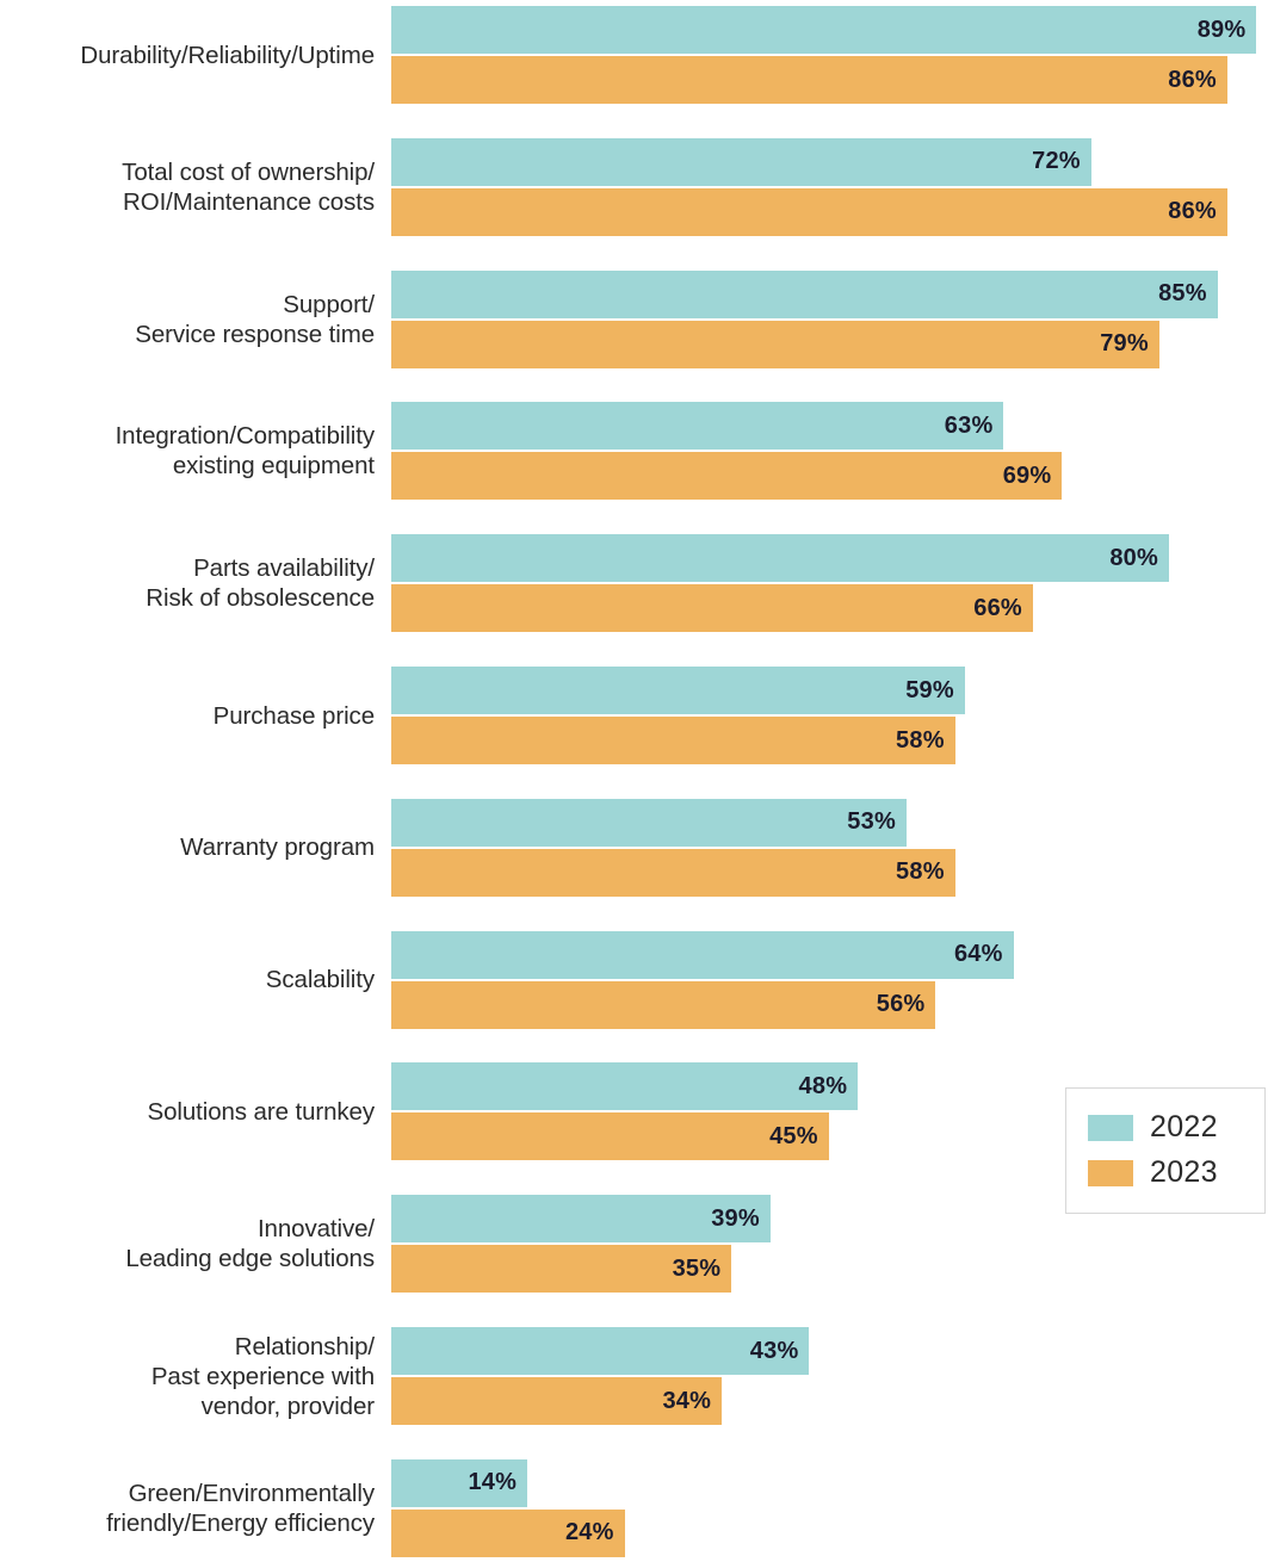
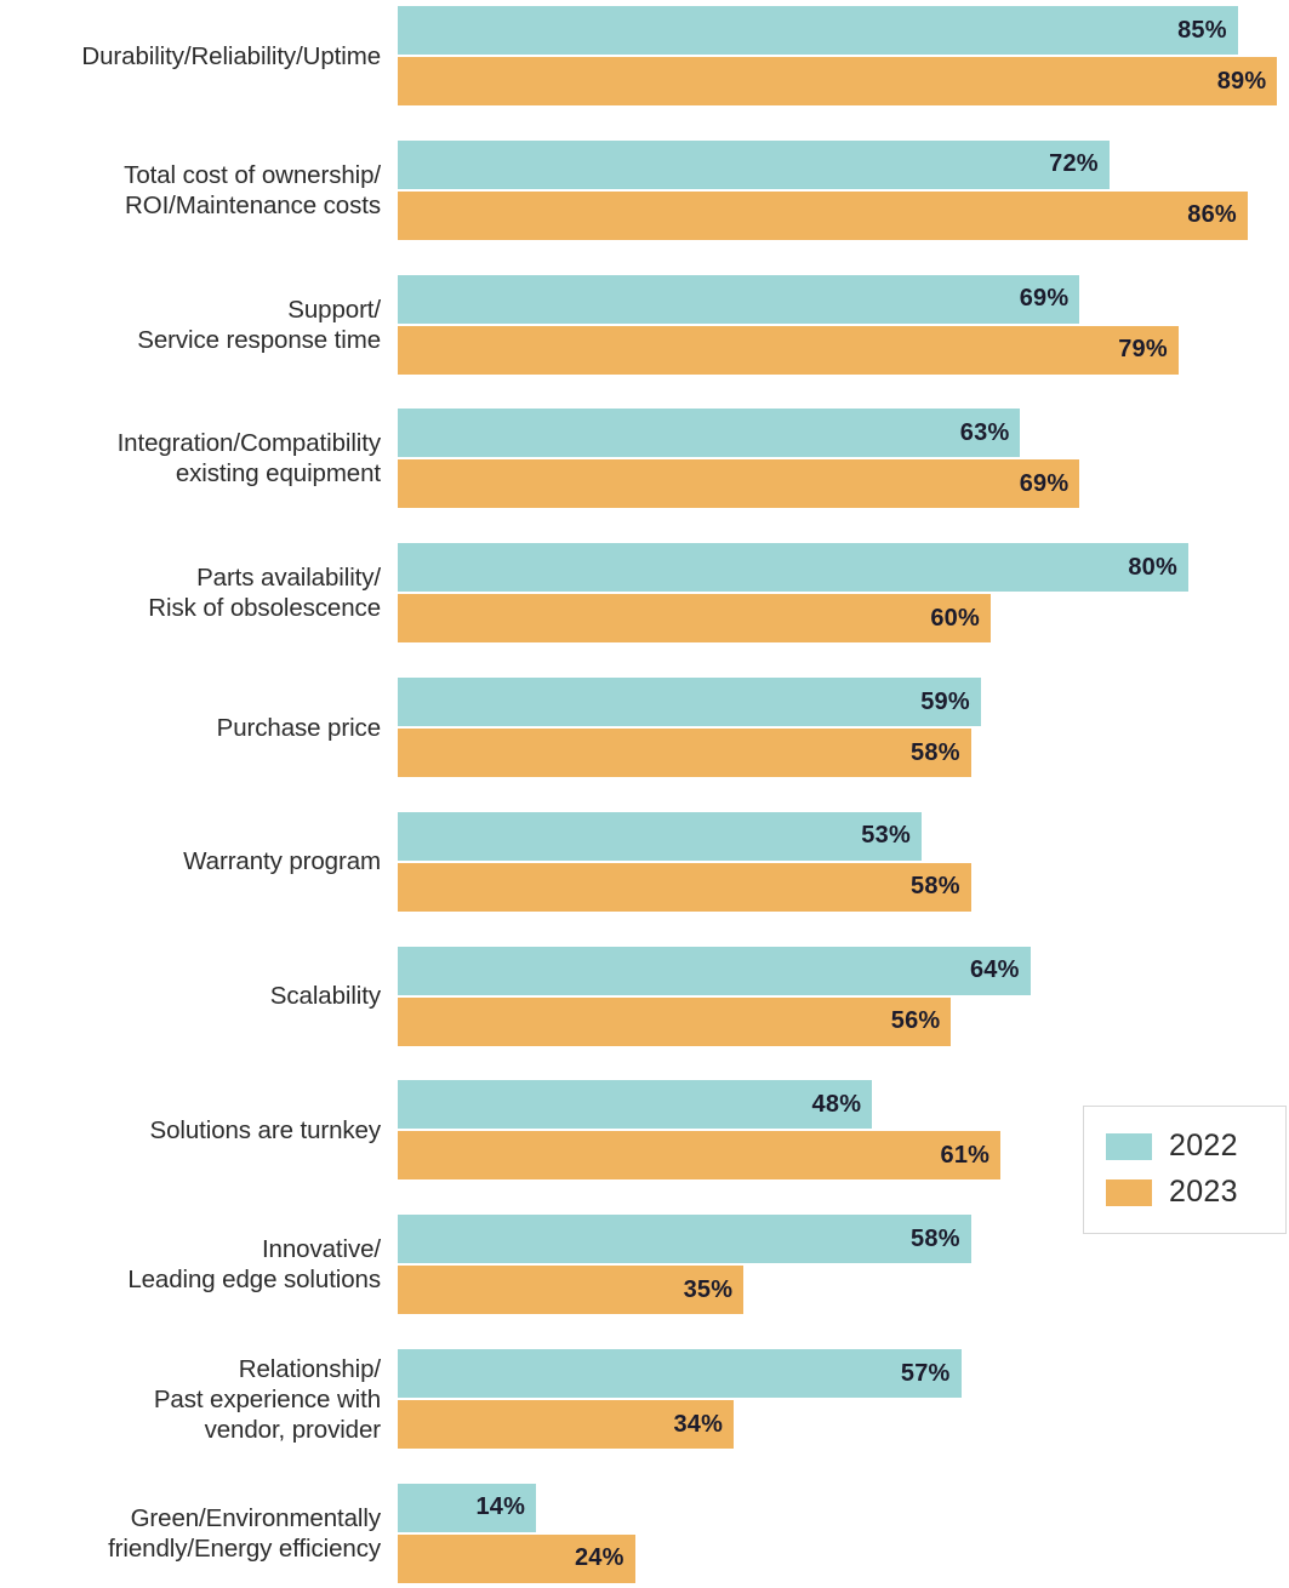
2022/Durability/Reliability/Uptime: 89% -> 85%
2023/Durability/Reliability/Uptime: 86% -> 89%
2022/Support/Service response time: 85% -> 69%
2023/Parts availability/Risk of obsolescence: 66% -> 60%
2023/Solutions are turnkey: 45% -> 61%
2022/Innovative/Leading edge solutions: 39% -> 58%
2022/Relationship/Past experience with vendor, provider: 43% -> 57%
